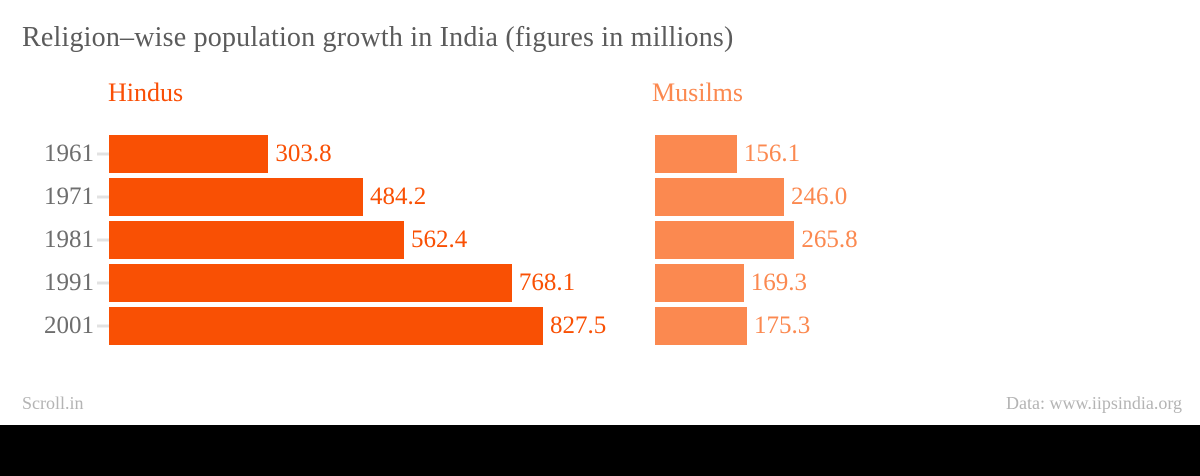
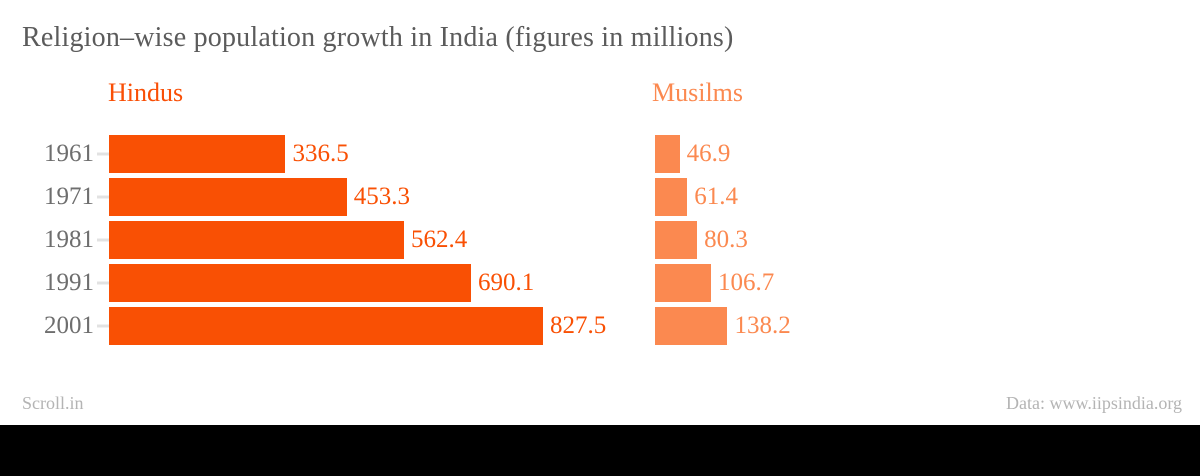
Hindus/1961: 303.8 -> 336.5
Musilms/1961: 156.1 -> 46.9
Hindus/1971: 484.2 -> 453.3
Musilms/1971: 246.0 -> 61.4
Musilms/1981: 265.8 -> 80.3
Hindus/1991: 768.1 -> 690.1
Musilms/1991: 169.3 -> 106.7
Musilms/2001: 175.3 -> 138.2
